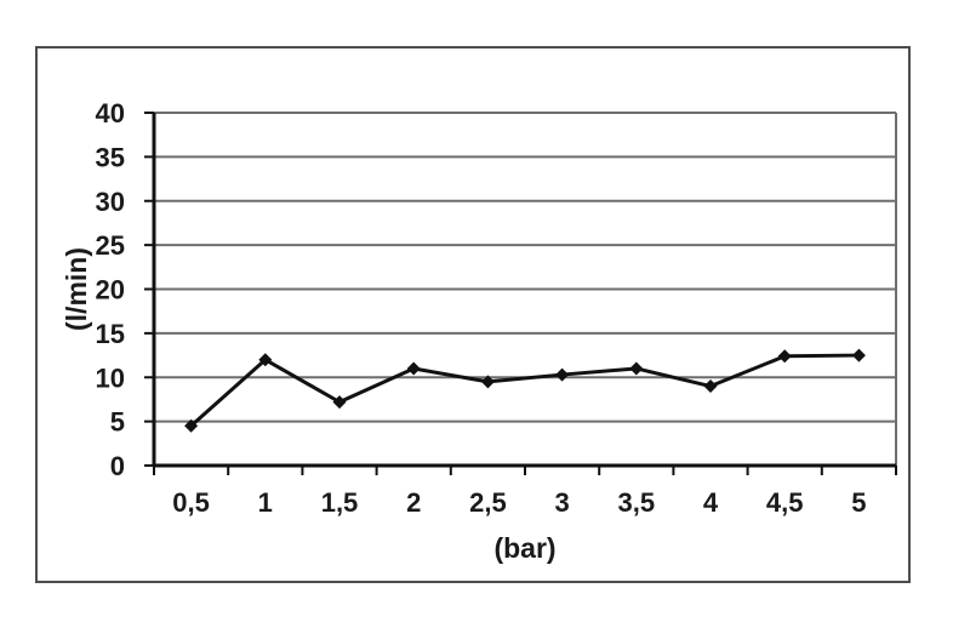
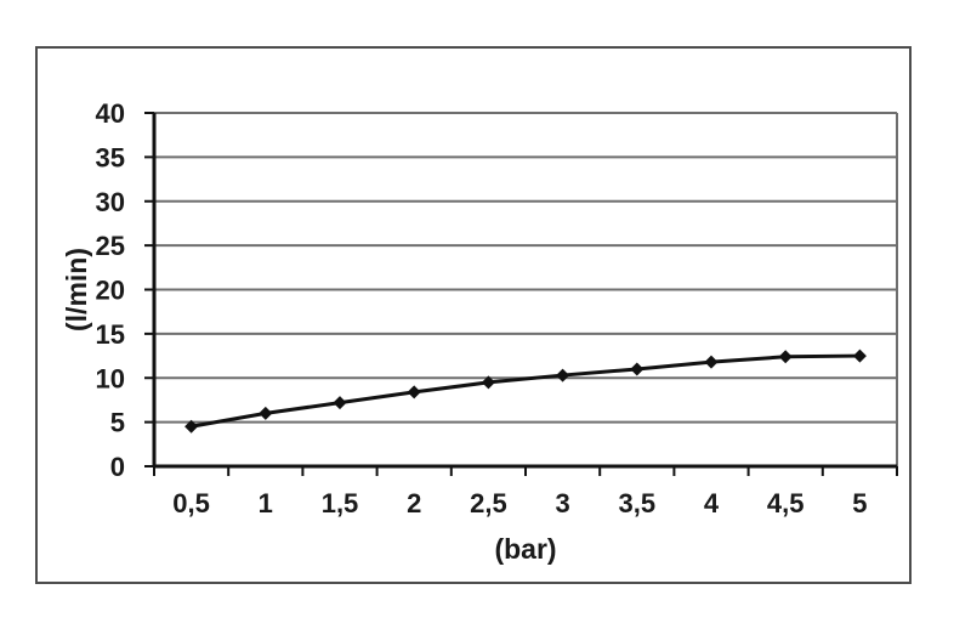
1: 12 -> 6
2: 11 -> 8
4: 9 -> 12
